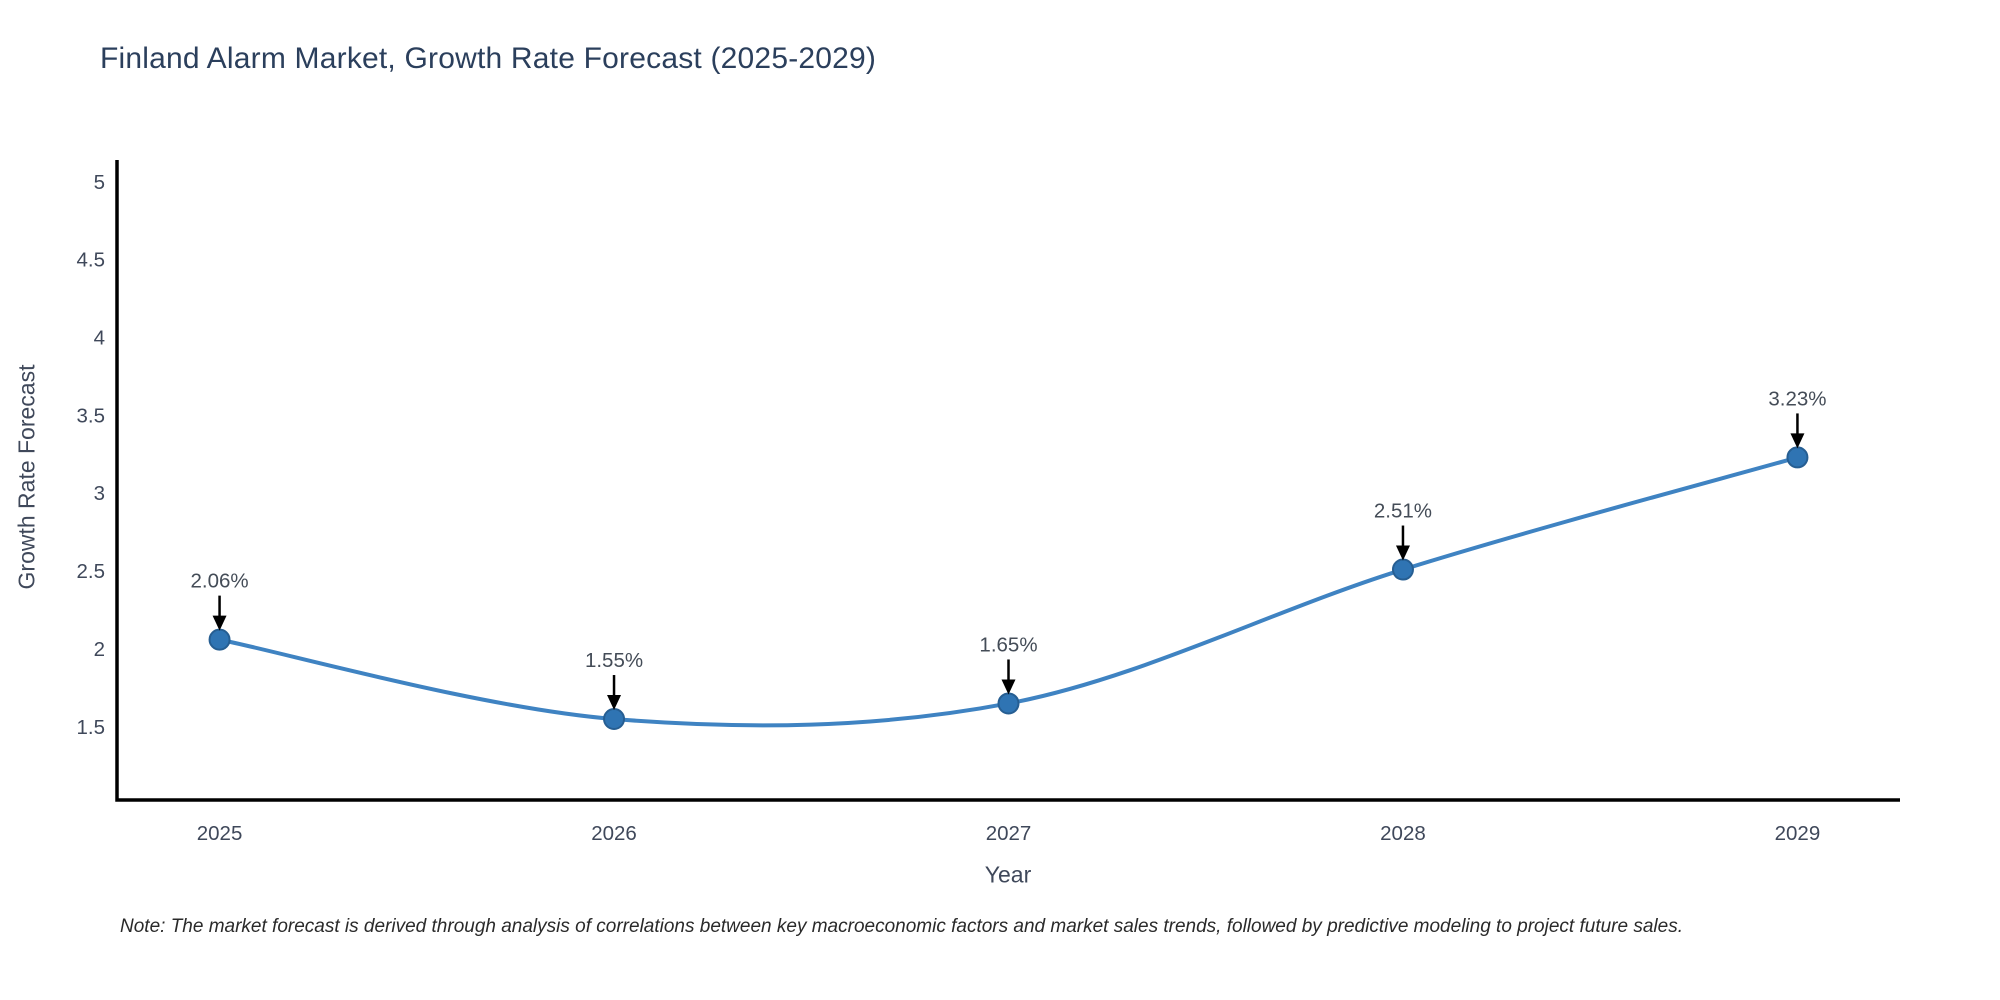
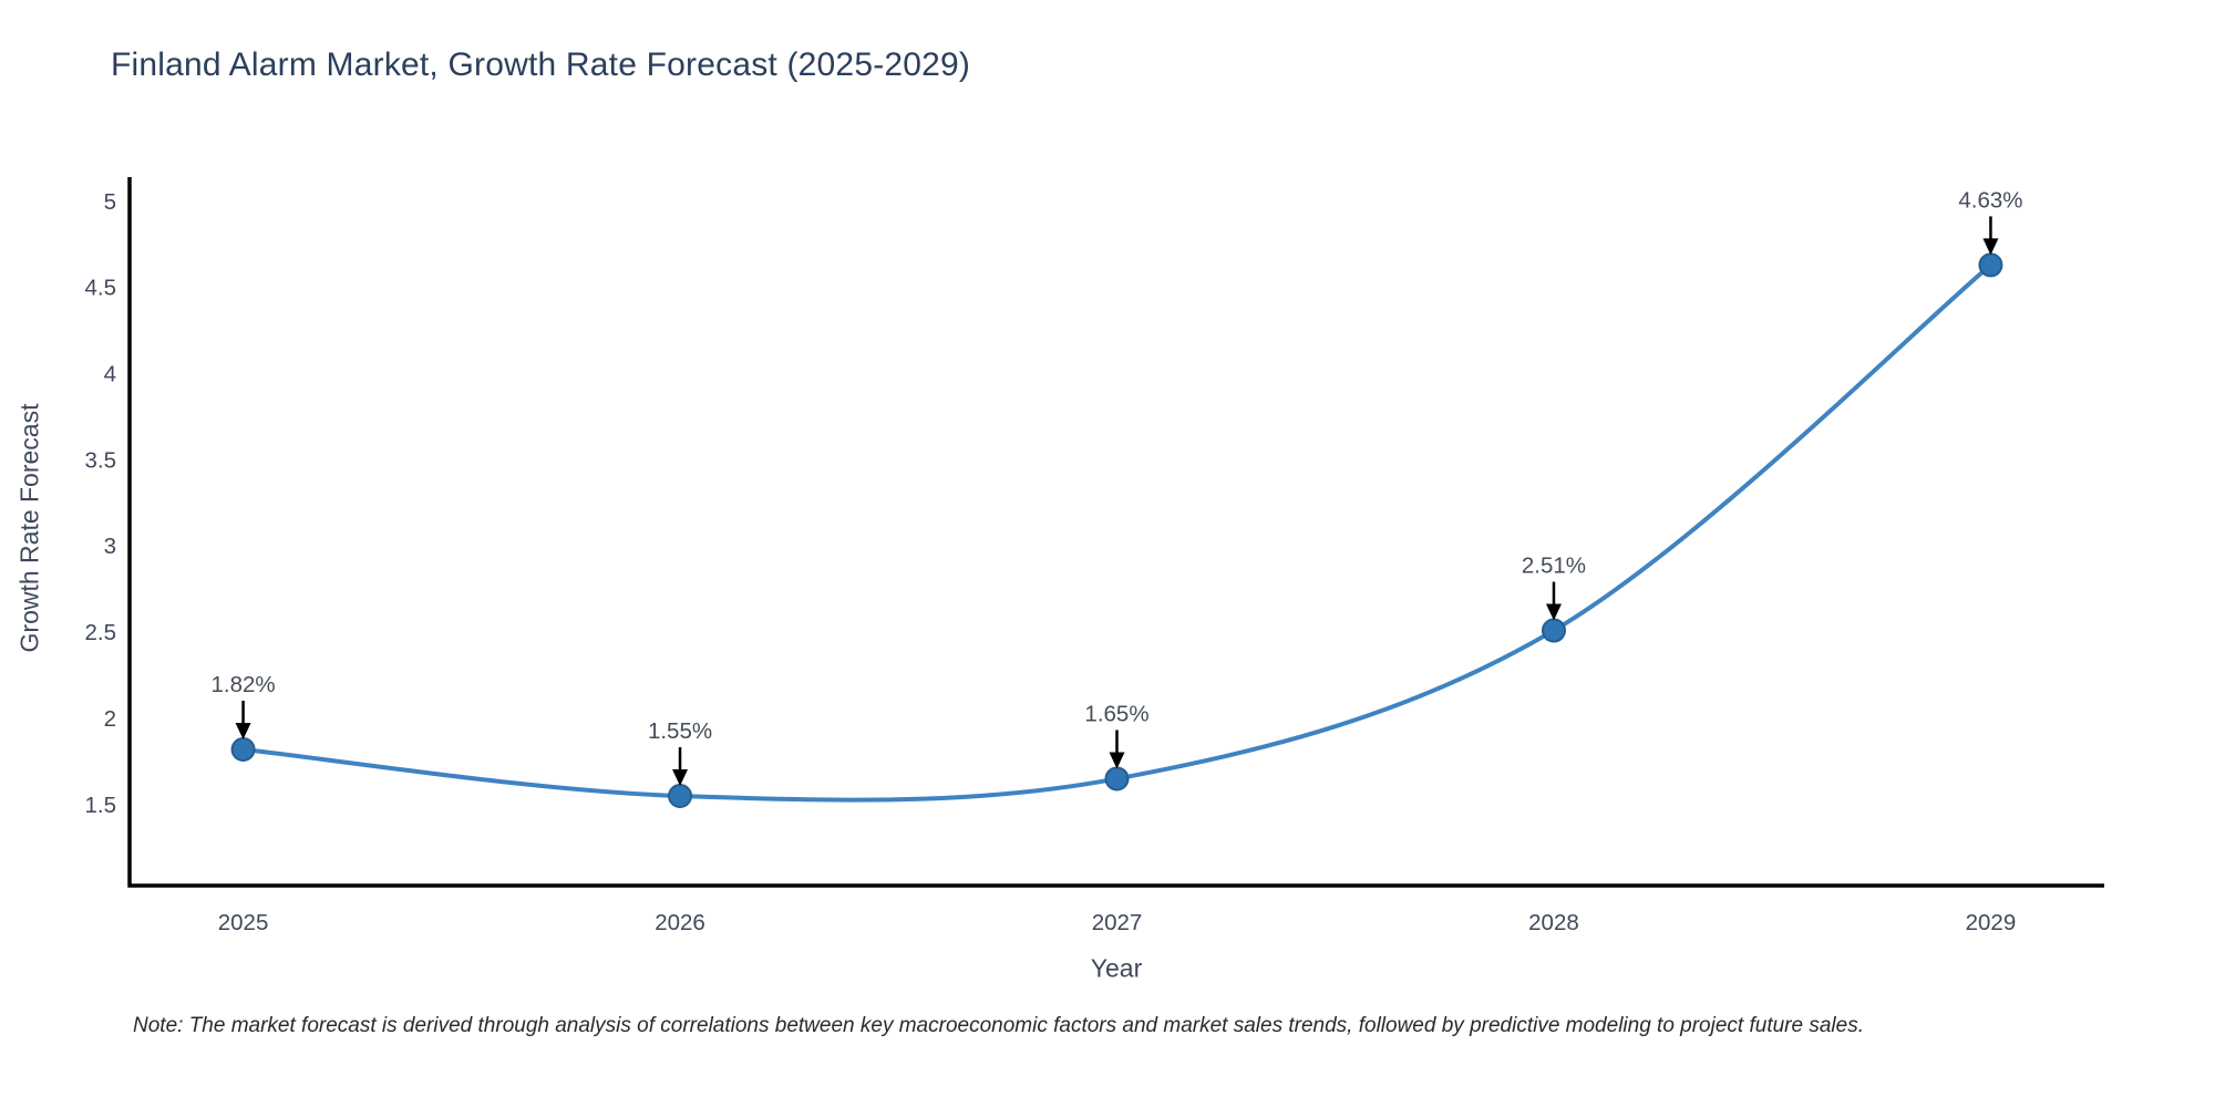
2025: 2.06% -> 1.82%
2029: 3.23% -> 4.63%
